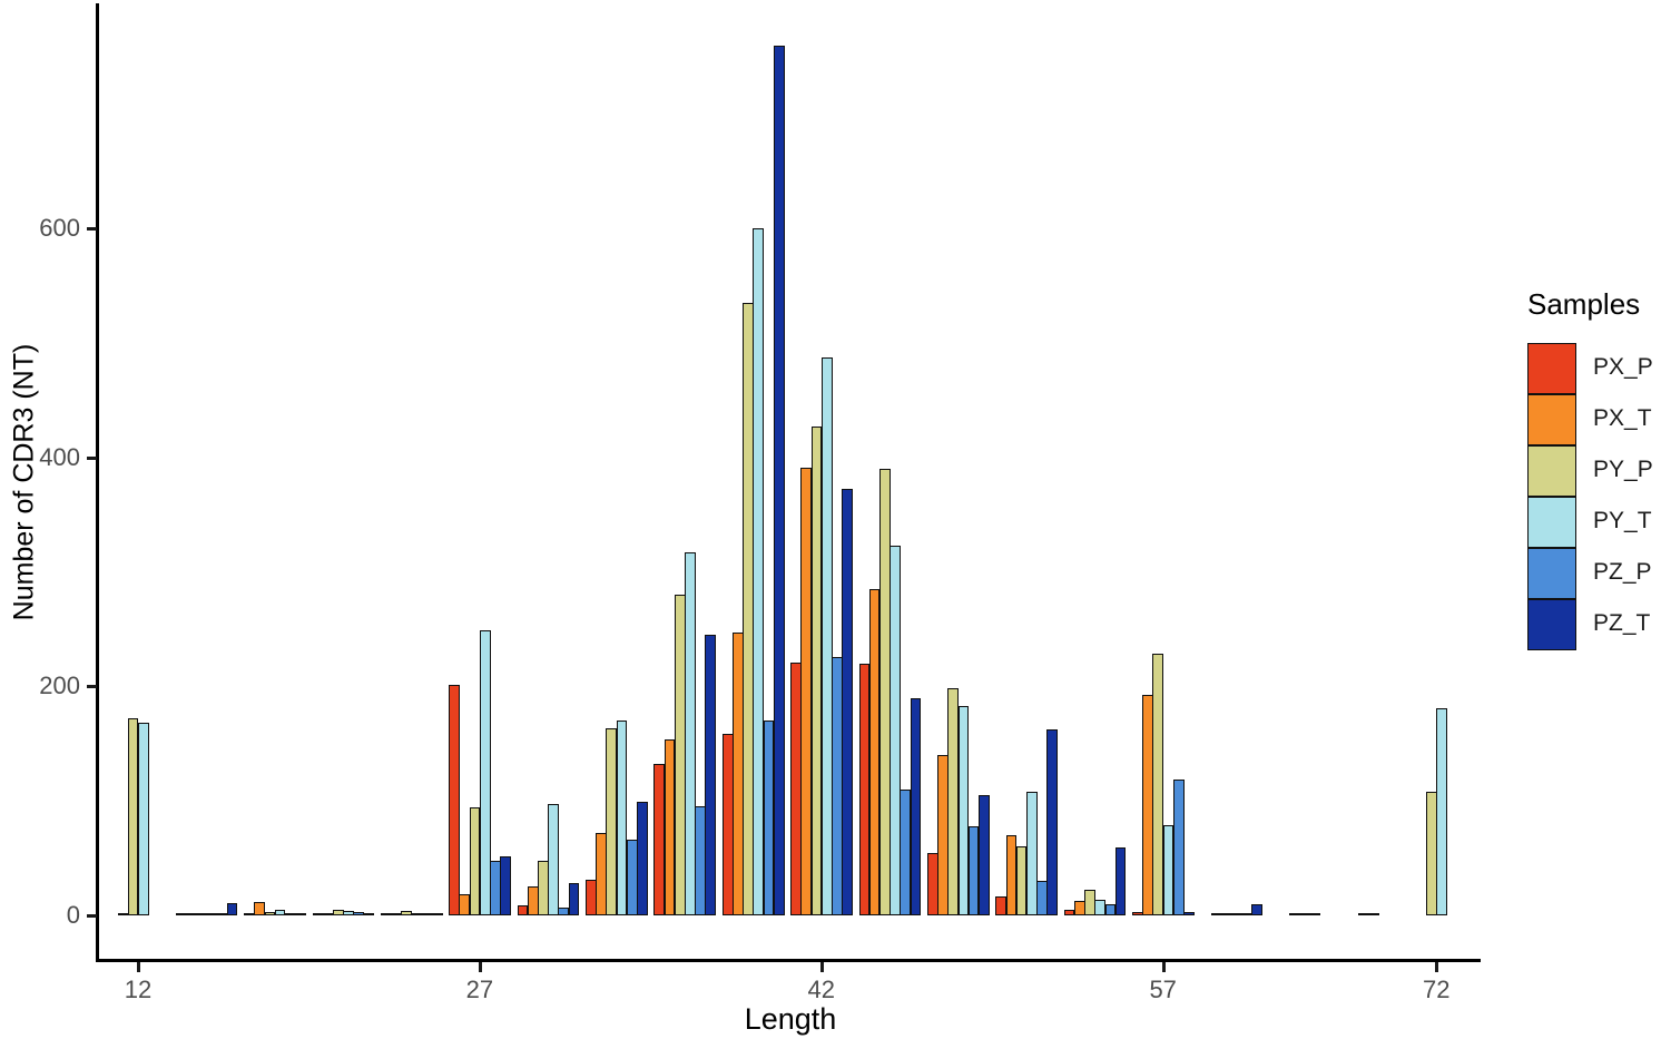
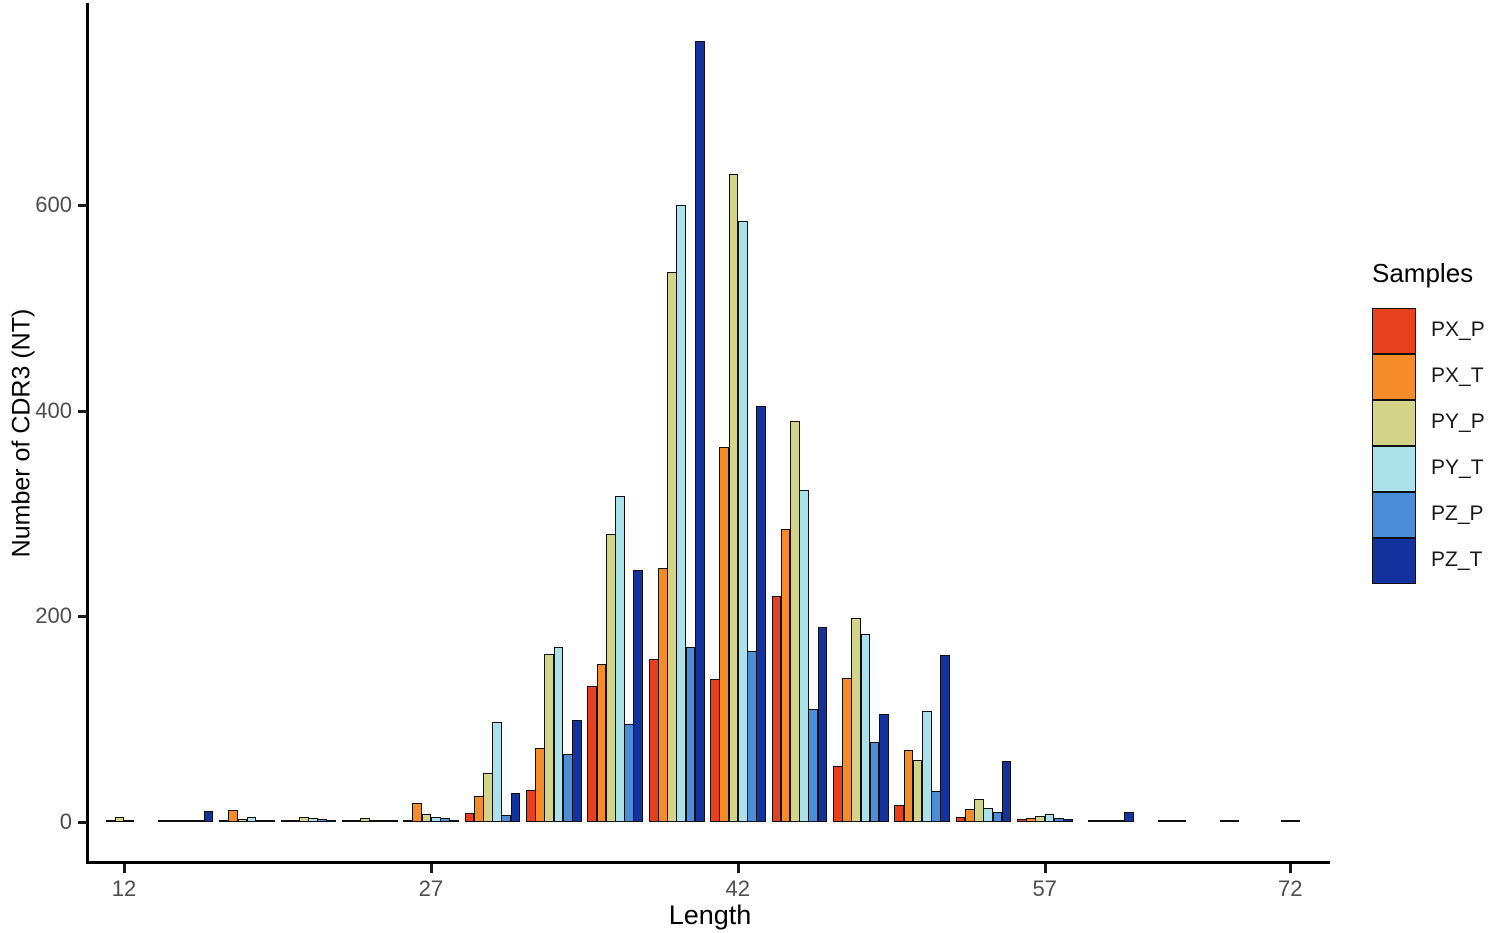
PY_P/12: 172 -> 5
PY_T/12: 168 -> 1
PX_P/27: 201 -> 1
PY_P/27: 94 -> 8
PY_T/27: 249 -> 5
PZ_P/27: 48 -> 4
PZ_T/27: 52 -> 1
PX_P/42: 221 -> 139
PX_T/42: 391 -> 365
PY_P/42: 427 -> 630
PY_T/42: 487 -> 585
PZ_P/42: 226 -> 166
PZ_T/42: 373 -> 405
PX_T/57: 193 -> 4
PY_P/57: 229 -> 6
PY_T/57: 79 -> 8
PZ_P/57: 119 -> 4
PY_P/72: 108 -> 1
PY_T/72: 181 -> 1
